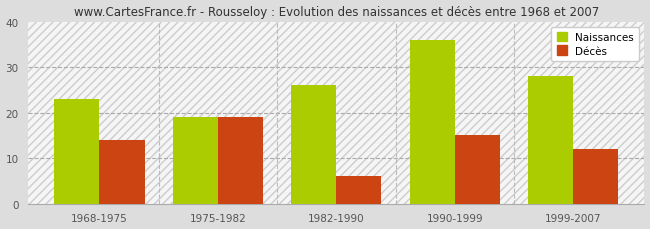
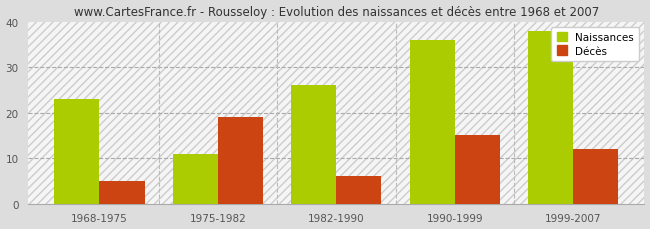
Décès/1968-1975: 14 -> 5
Naissances/1975-1982: 19 -> 11
Naissances/1999-2007: 28 -> 38
